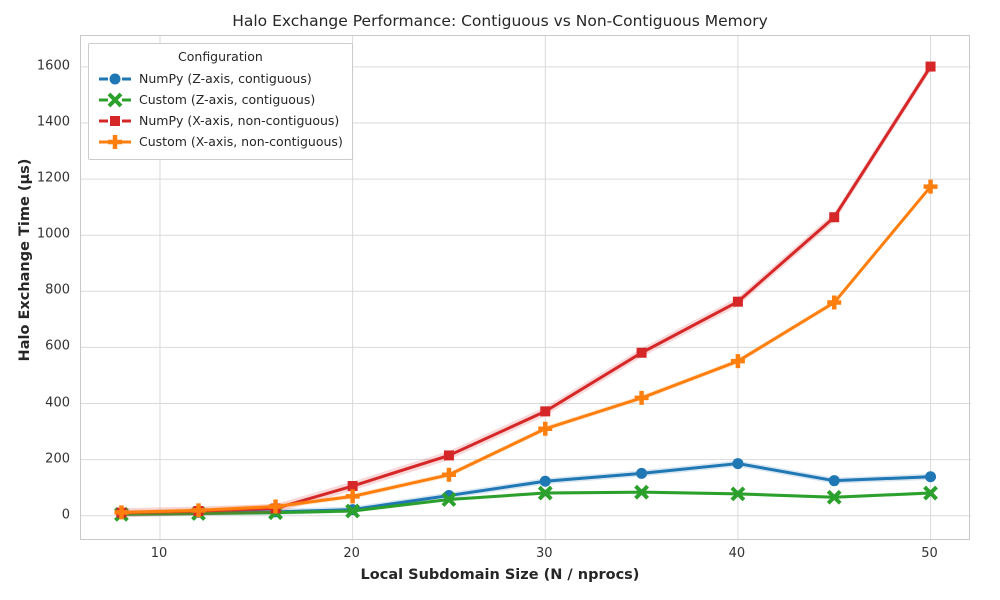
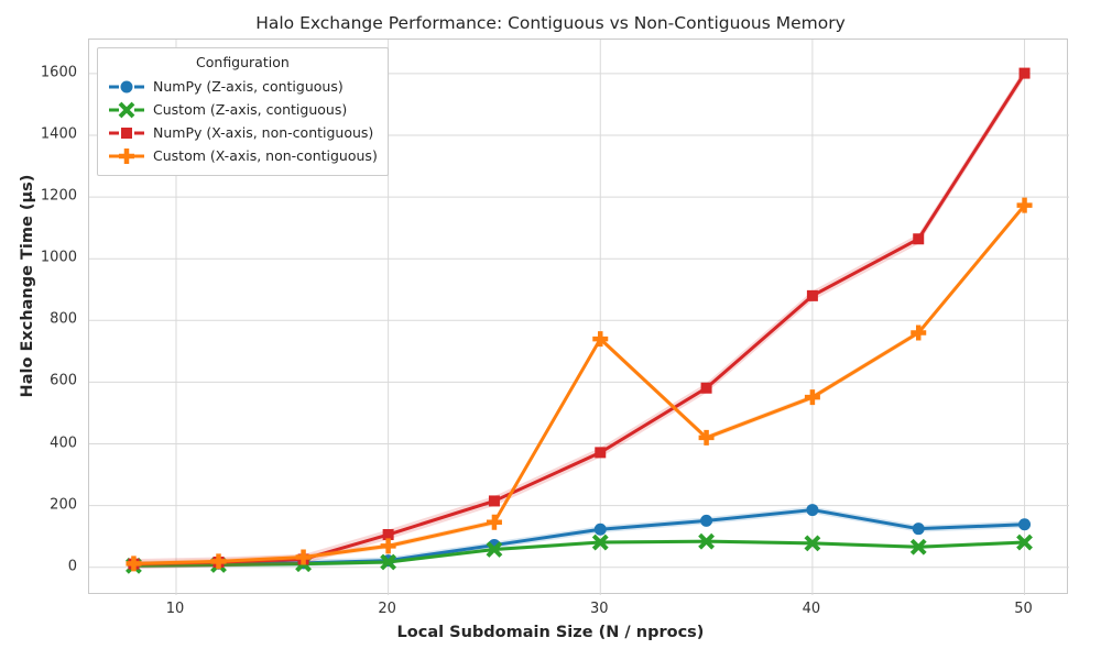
Custom (X-axis, non-contiguous)/30: 310 -> 740
NumPy (X-axis, non-contiguous)/40: 760 -> 880
